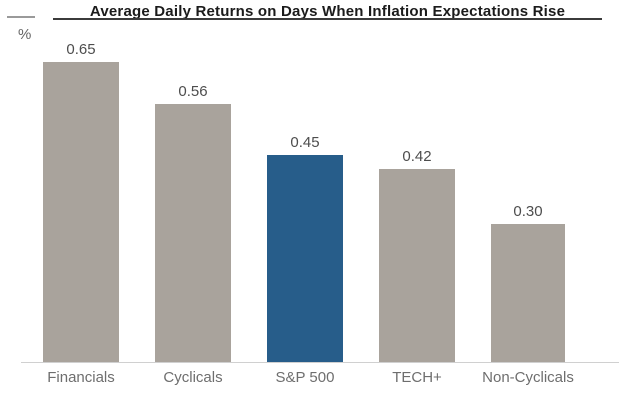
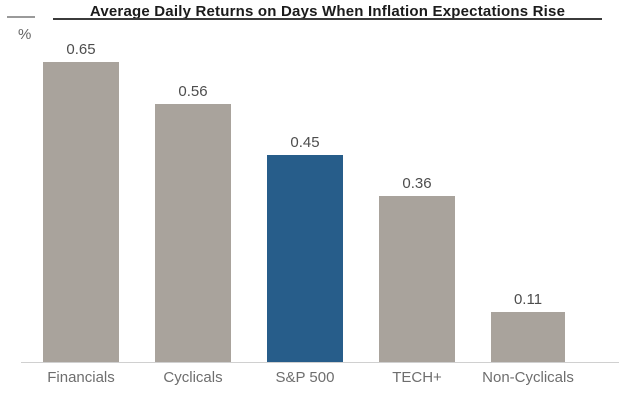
TECH+: 0.42 -> 0.36
Non-Cyclicals: 0.30 -> 0.11
